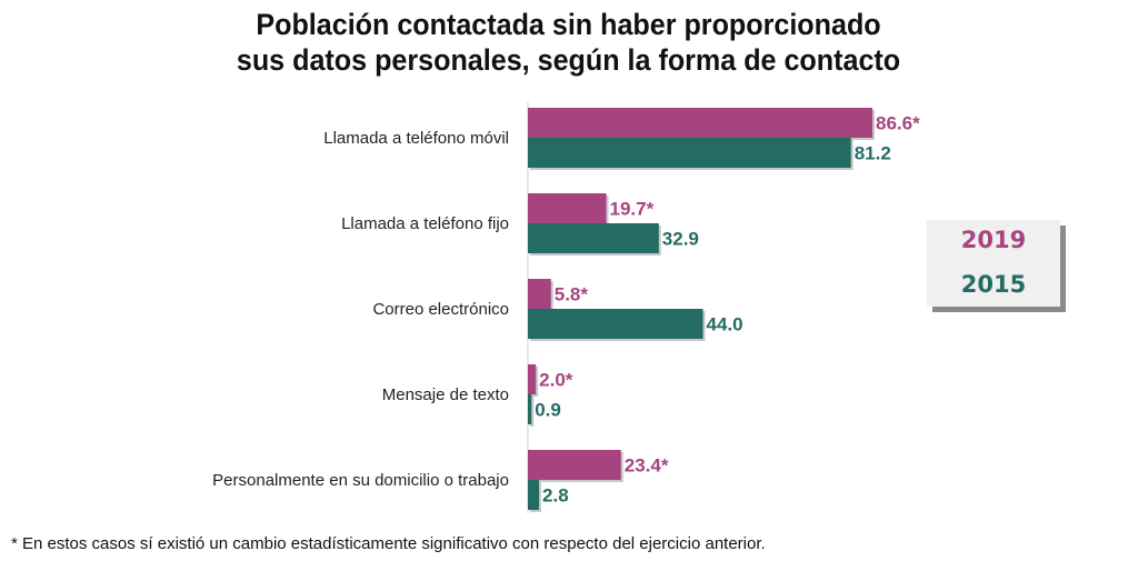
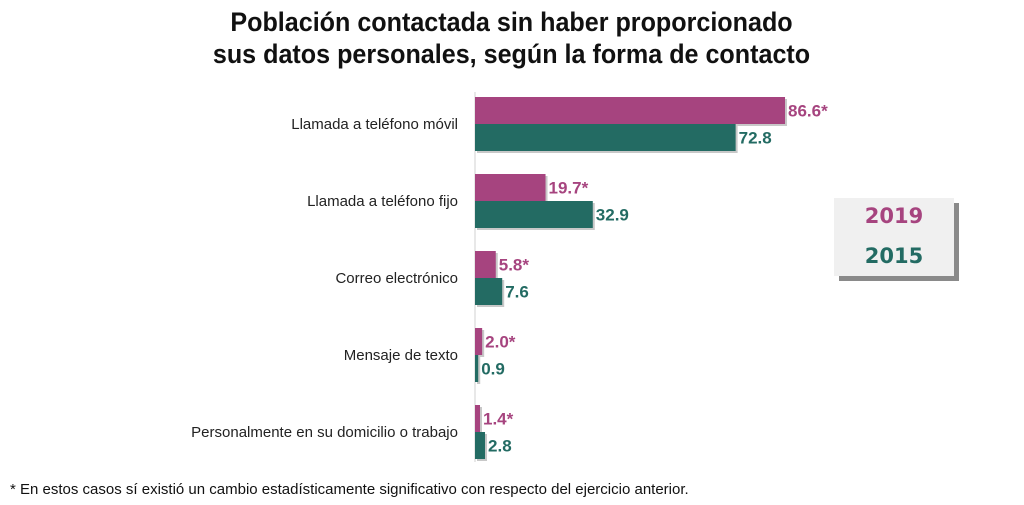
2015/Llamada a teléfono móvil: 81.2 -> 72.8
2015/Correo electrónico: 44.0 -> 7.6
2019/Personalmente en su domicilio o trabajo: 23.4 -> 1.4
